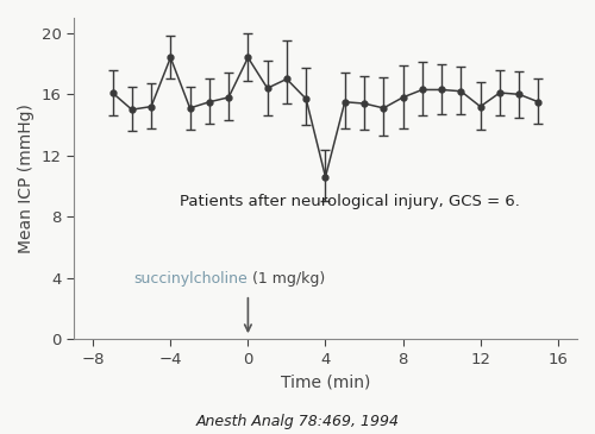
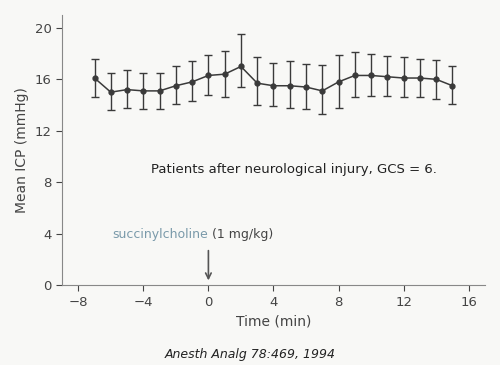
−4: 18.4 -> 15.1
0: 18.4 -> 16.3
4: 10.6 -> 15.5
12: 15.2 -> 16.1
